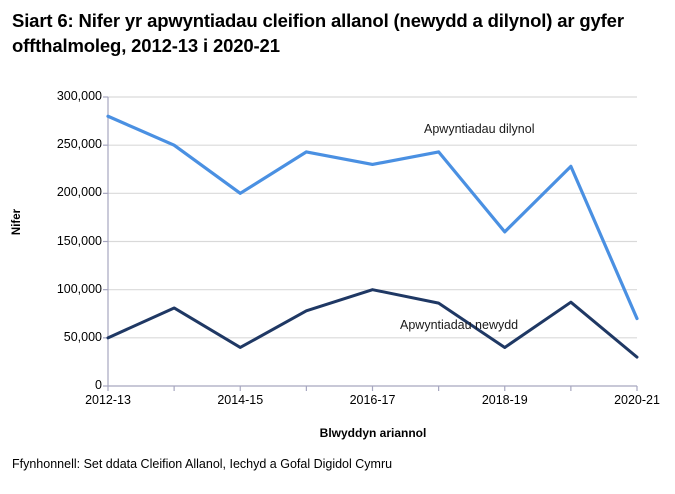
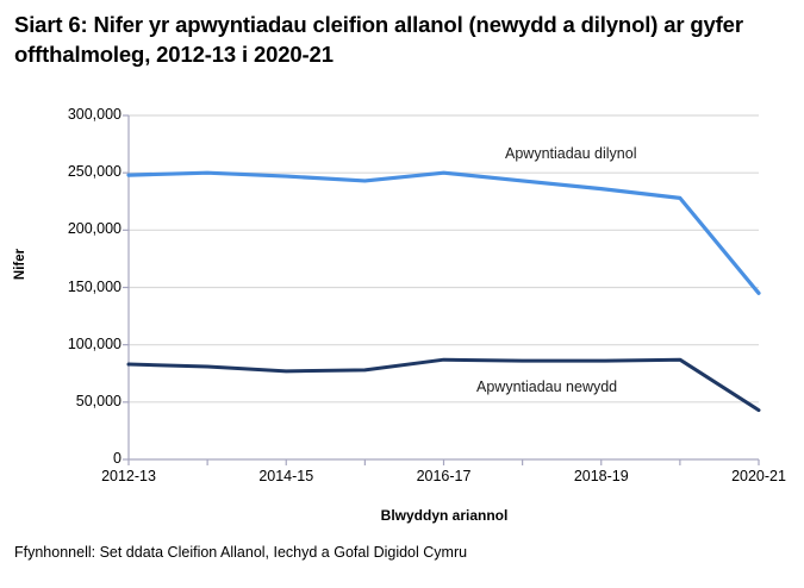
Apwyntiadau dilynol/2012-13: 280000 -> 250000
Apwyntiadau newydd/2012-13: 50000 -> 80000
Apwyntiadau dilynol/2014-15: 200000 -> 250000
Apwyntiadau newydd/2014-15: 40000 -> 80000
Apwyntiadau dilynol/2016-17: 230000 -> 250000
Apwyntiadau newydd/2016-17: 100000 -> 90000
Apwyntiadau dilynol/2018-19: 160000 -> 240000
Apwyntiadau newydd/2018-19: 40000 -> 90000
Apwyntiadau dilynol/2020-21: 70000 -> 140000
Apwyntiadau newydd/2020-21: 30000 -> 40000
